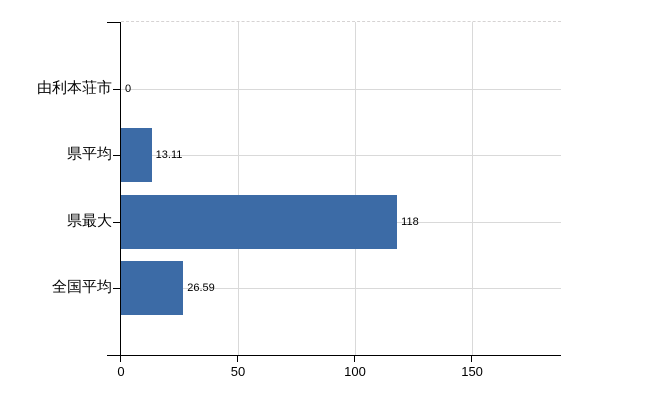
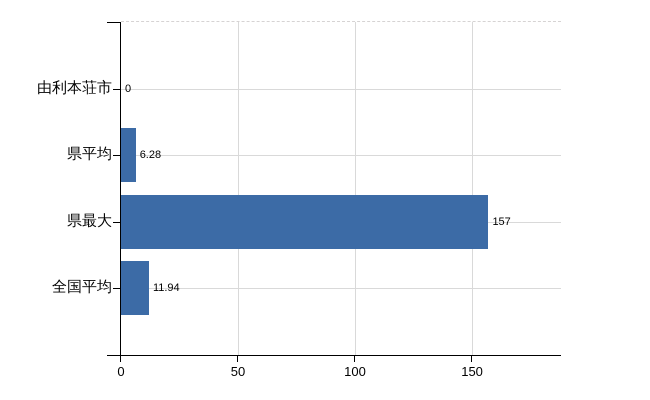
県平均: 13.11 -> 6.28
県最大: 118 -> 157
全国平均: 26.59 -> 11.94
